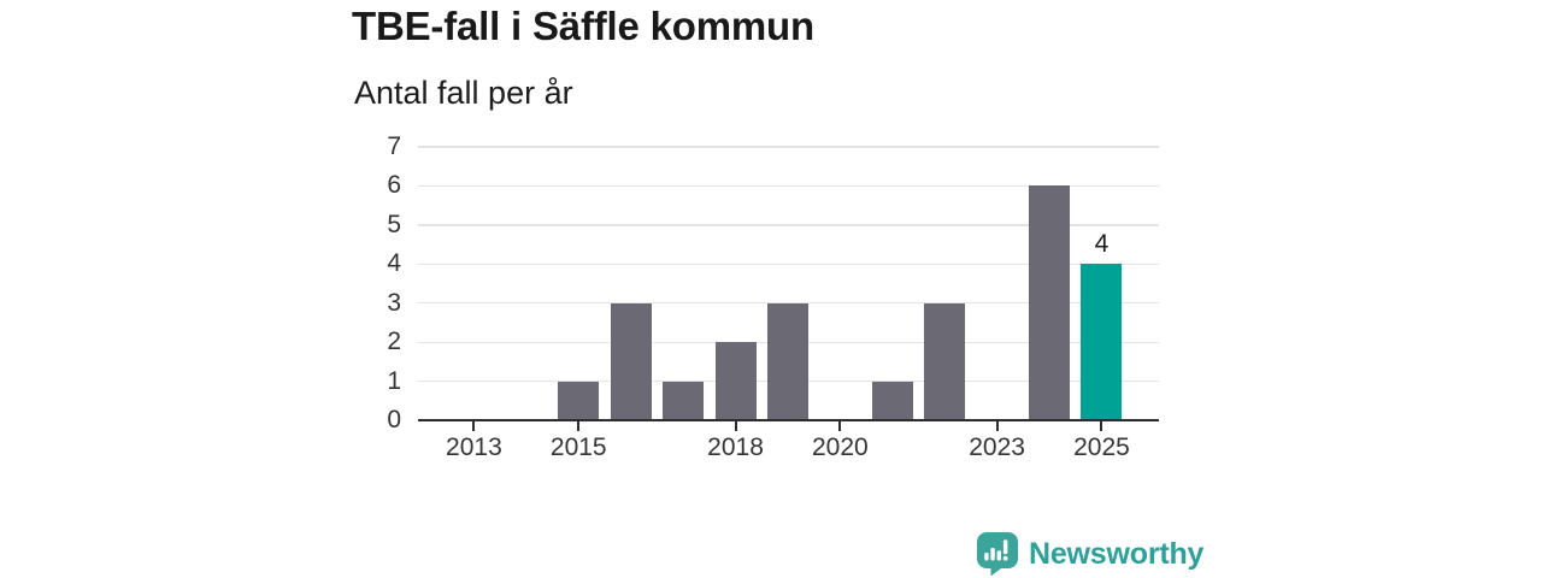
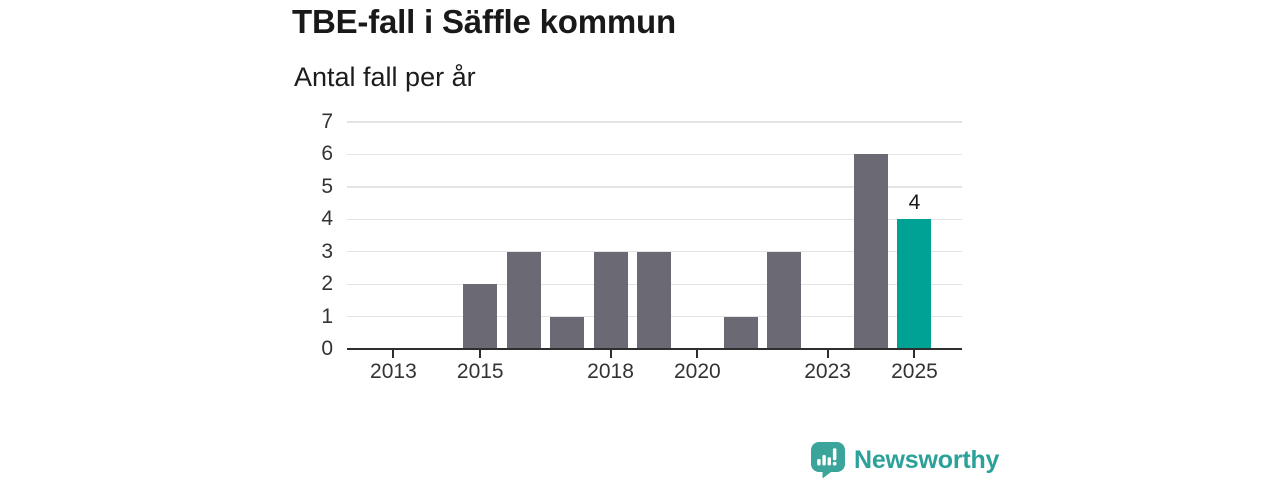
2015: 1 -> 2
2018: 2 -> 3
